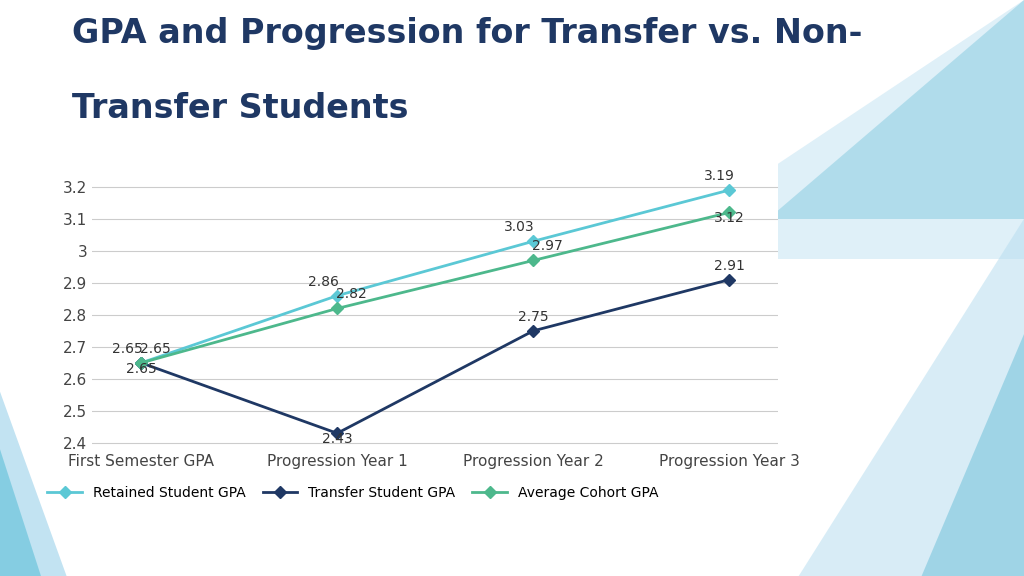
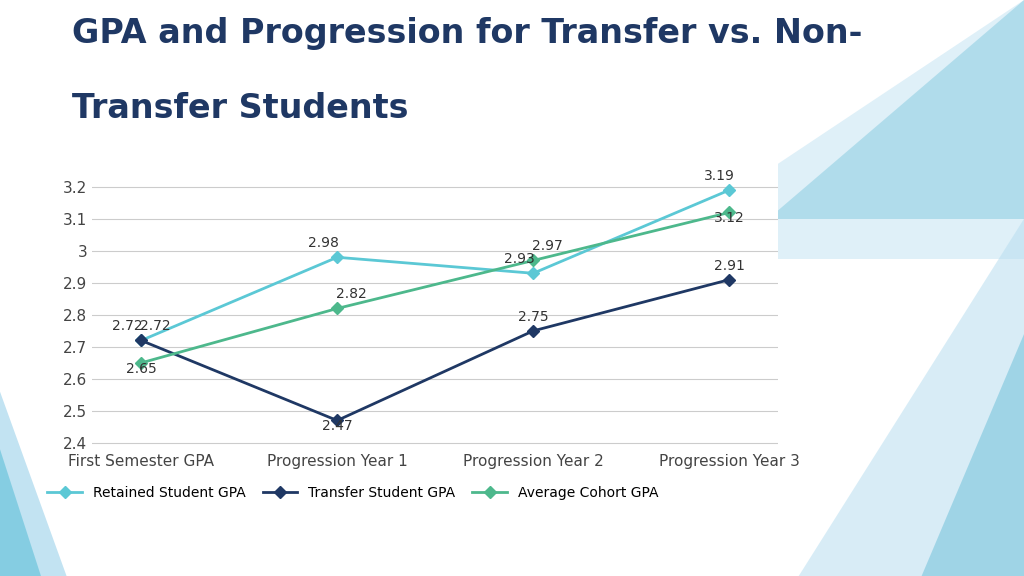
Retained Student GPA/First Semester GPA: 2.65 -> 2.72
Transfer Student GPA/First Semester GPA: 2.65 -> 2.72
Retained Student GPA/Progression Year 1: 2.86 -> 2.98
Transfer Student GPA/Progression Year 1: 2.43 -> 2.47
Retained Student GPA/Progression Year 2: 3.03 -> 2.93
